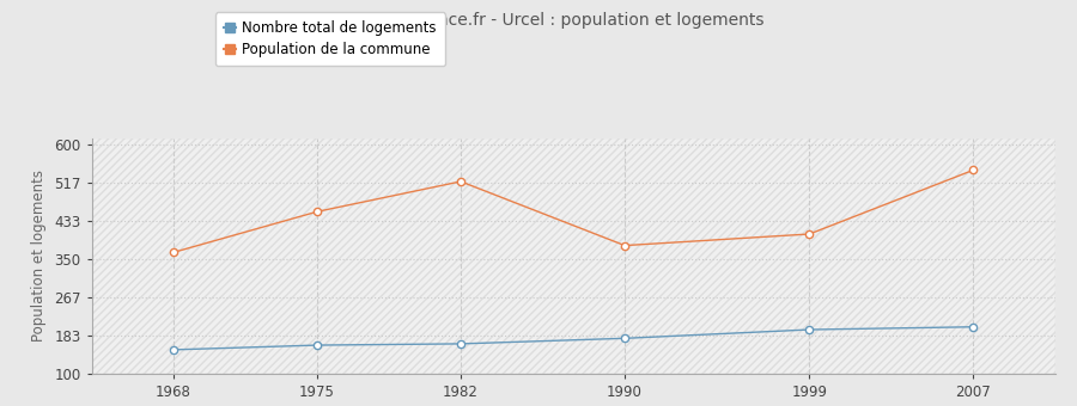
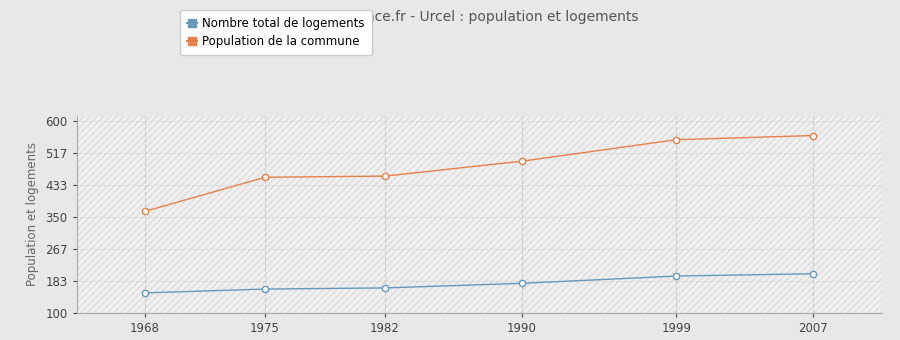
Population de la commune/1982: 520 -> 457
Population de la commune/1990: 380 -> 496
Population de la commune/1999: 405 -> 552
Population de la commune/2007: 545 -> 563
